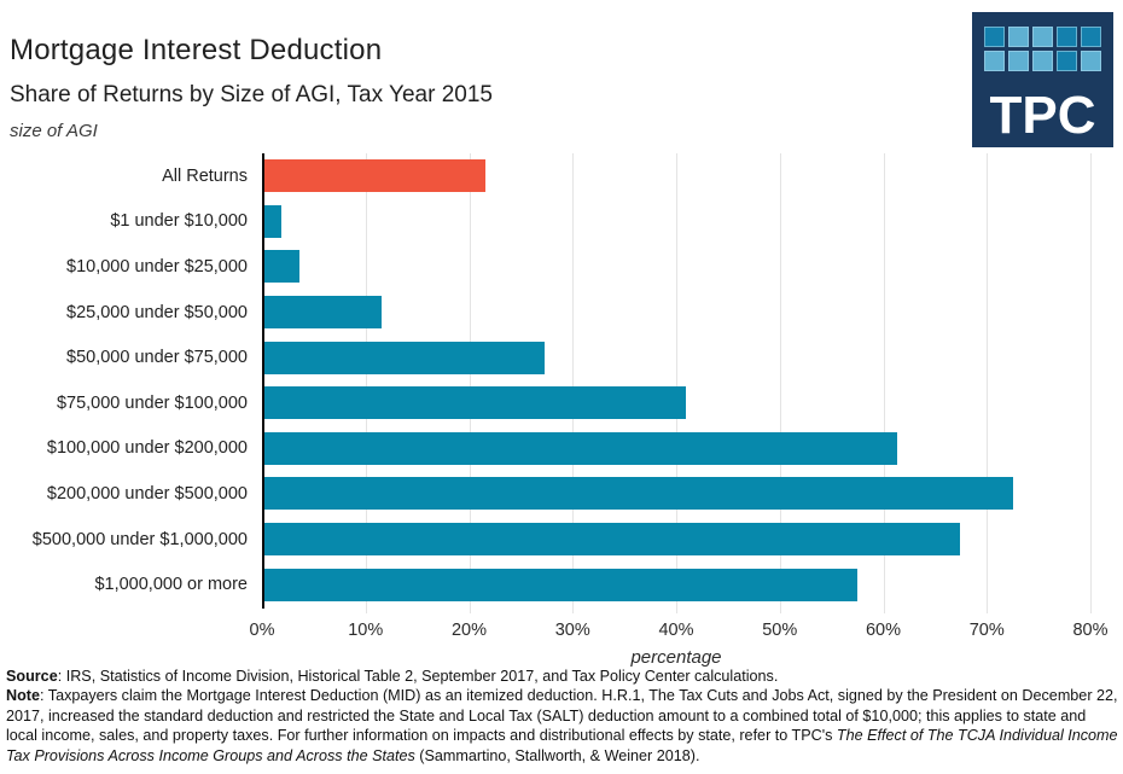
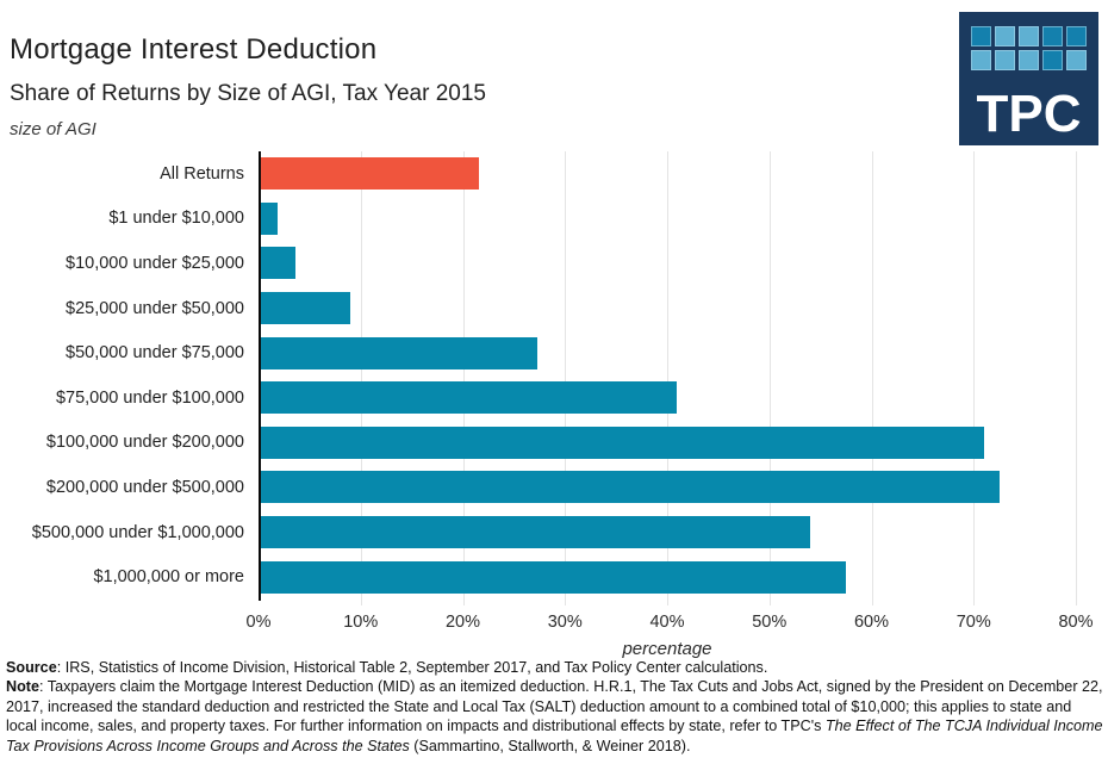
$25,000 under $50,000: 12% -> 9%
$100,000 under $200,000: 61% -> 71%
$500,000 under $1,000,000: 67% -> 54%
